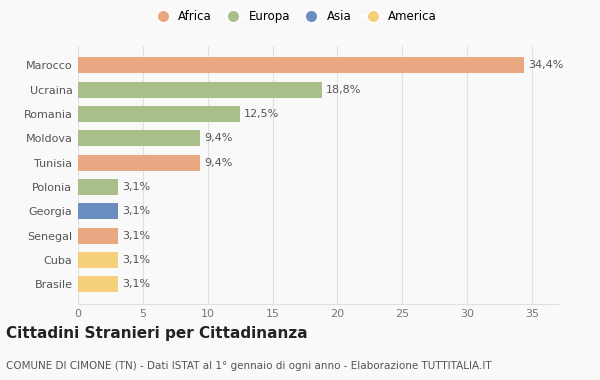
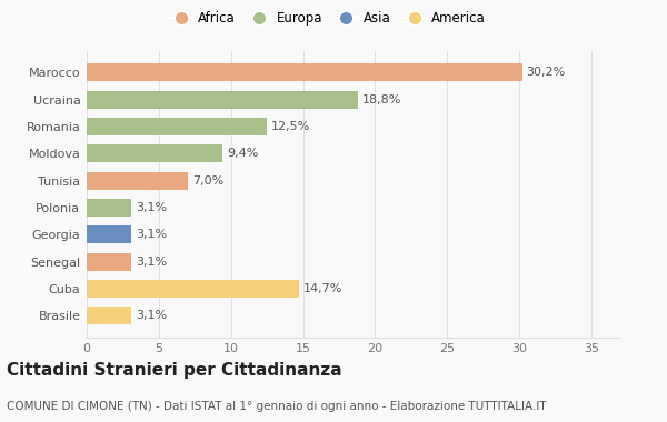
Marocco: 34,4% -> 30,2%
Tunisia: 9,4% -> 7,0%
Cuba: 3,1% -> 14,7%
